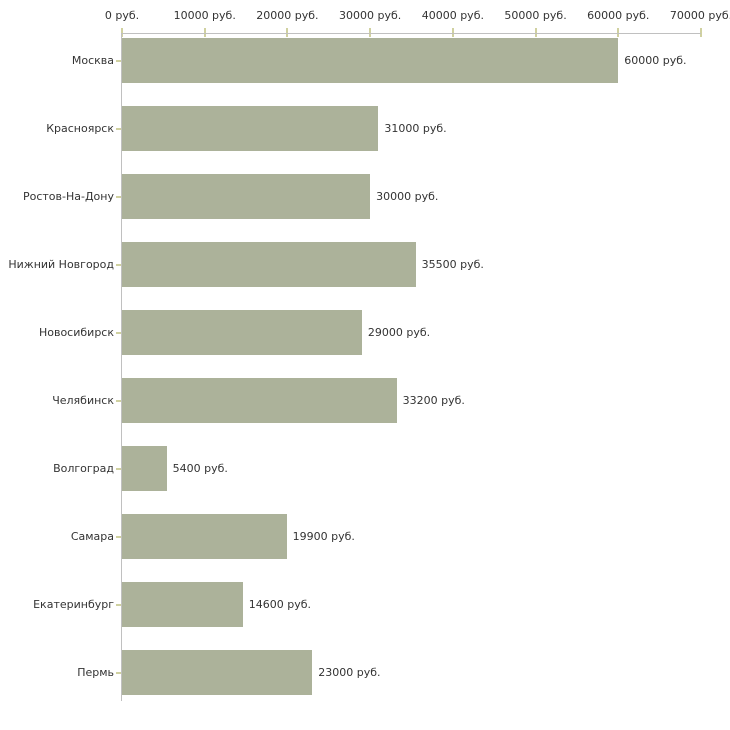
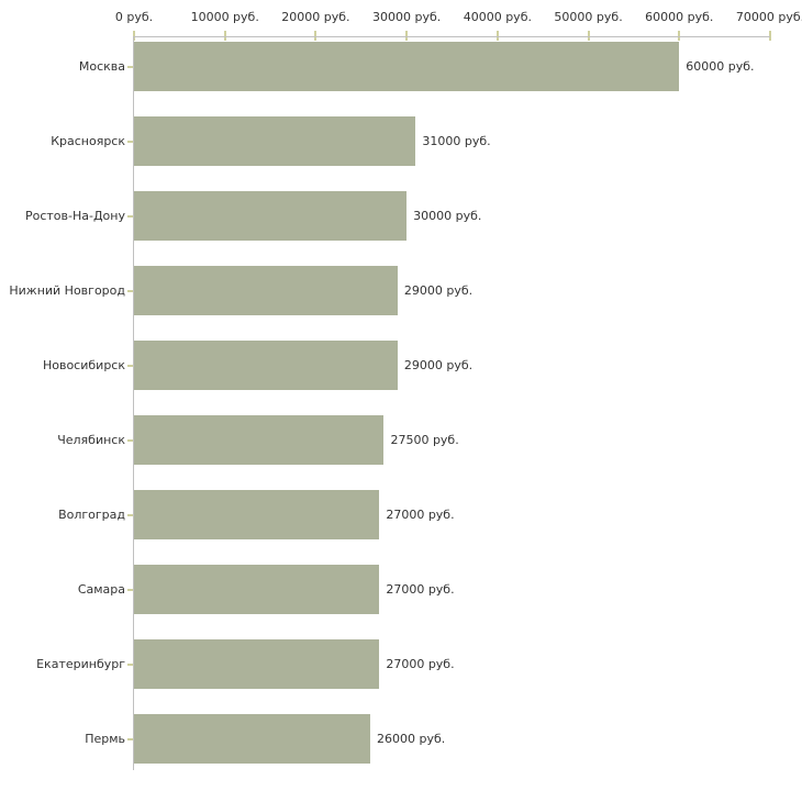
Нижний Новгород: 35500 -> 29000
Челябинск: 33200 -> 27500
Волгоград: 5400 -> 27000
Самара: 19900 -> 27000
Екатеринбург: 14600 -> 27000
Пермь: 23000 -> 26000
